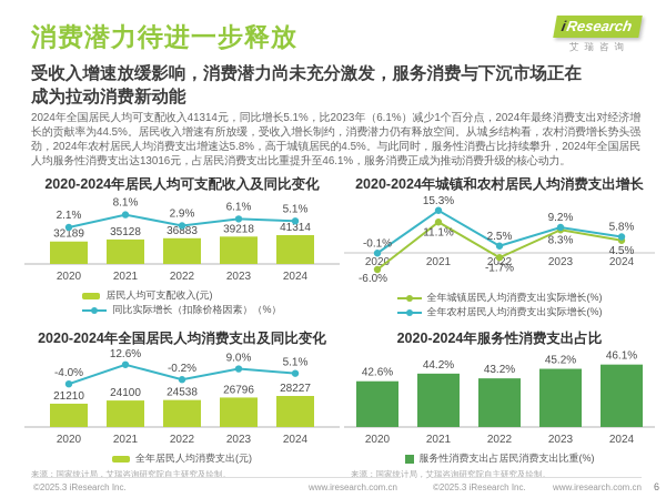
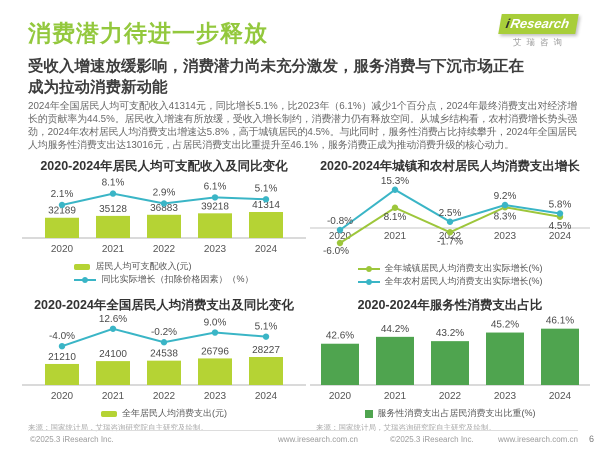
2020-2024年城镇和农村居民人均消费支出增长/全年农村居民人均消费支出实际增长(%)/2020: -0.1% -> -0.8%
2020-2024年城镇和农村居民人均消费支出增长/全年城镇居民人均消费支出实际增长(%)/2021: 11.1% -> 8.1%
